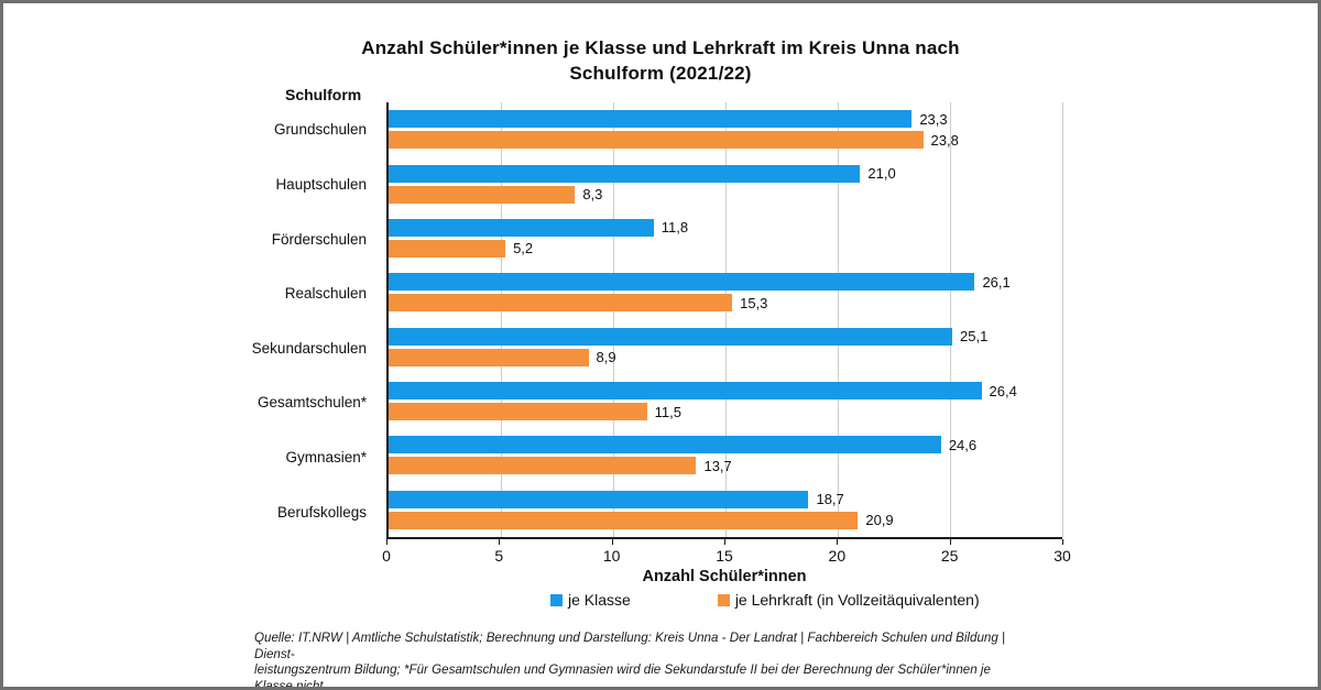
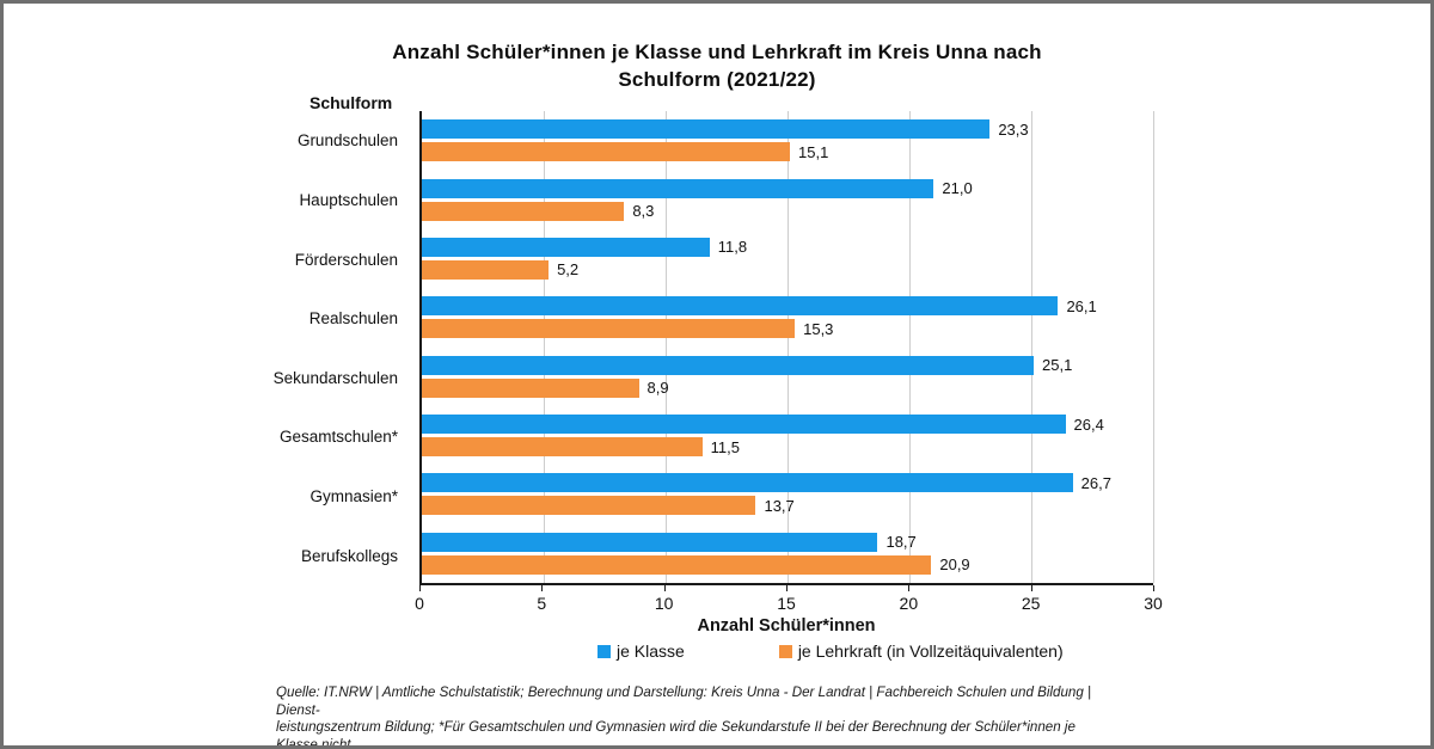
je Lehrkraft (in Vollzeitäquivalenten)/Grundschulen: 23,8 -> 15,1
je Klasse/Gymnasien*: 24,6 -> 26,7
